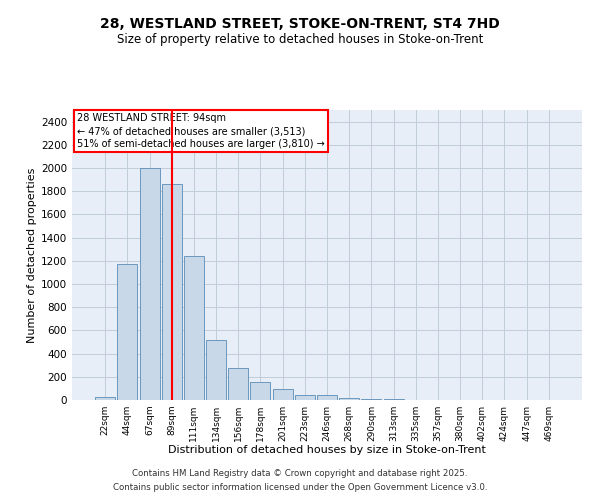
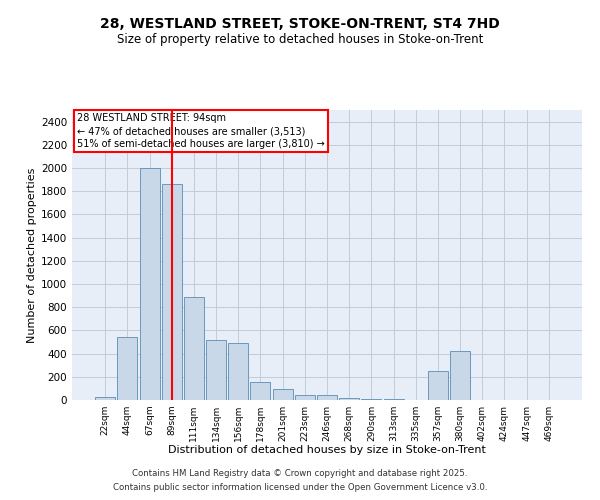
44sqm: 1170 -> 540
111sqm: 1240 -> 890
156sqm: 280 -> 490
357sqm: 0 -> 250
380sqm: 0 -> 420
